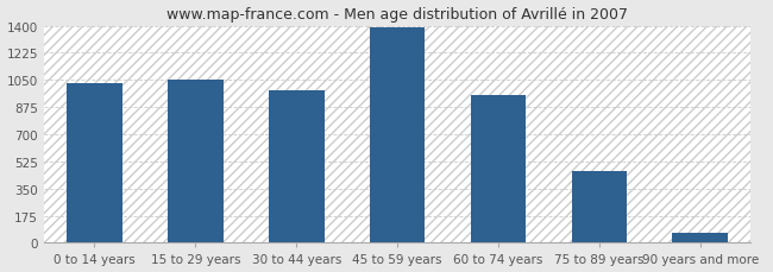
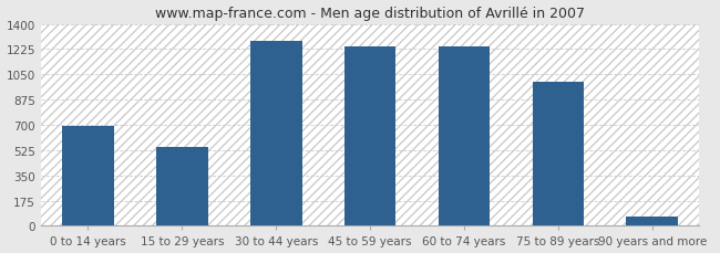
0 to 14 years: 1020 -> 690
15 to 29 years: 1060 -> 550
30 to 44 years: 980 -> 1280
45 to 59 years: 1380 -> 1240
60 to 74 years: 960 -> 1240
75 to 89 years: 460 -> 1000
